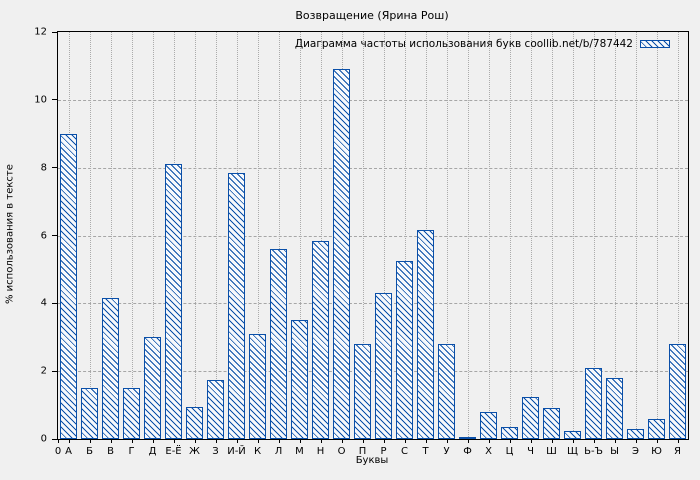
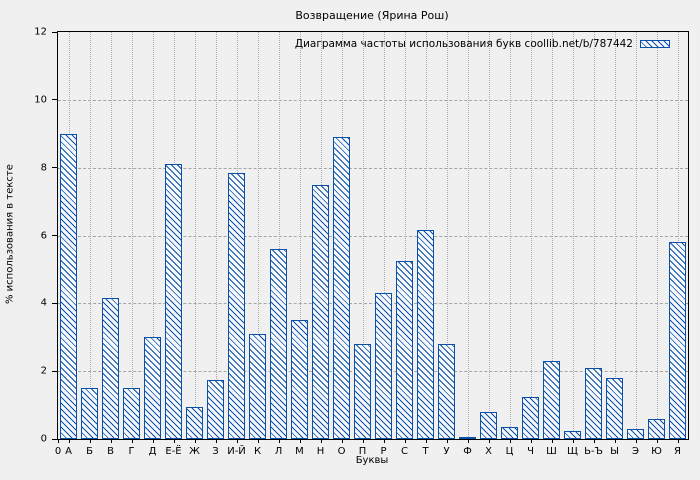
Н: 5.8 -> 7.5
О: 10.9 -> 8.9
Ш: 0.9 -> 2.3
Я: 2.8 -> 5.8
